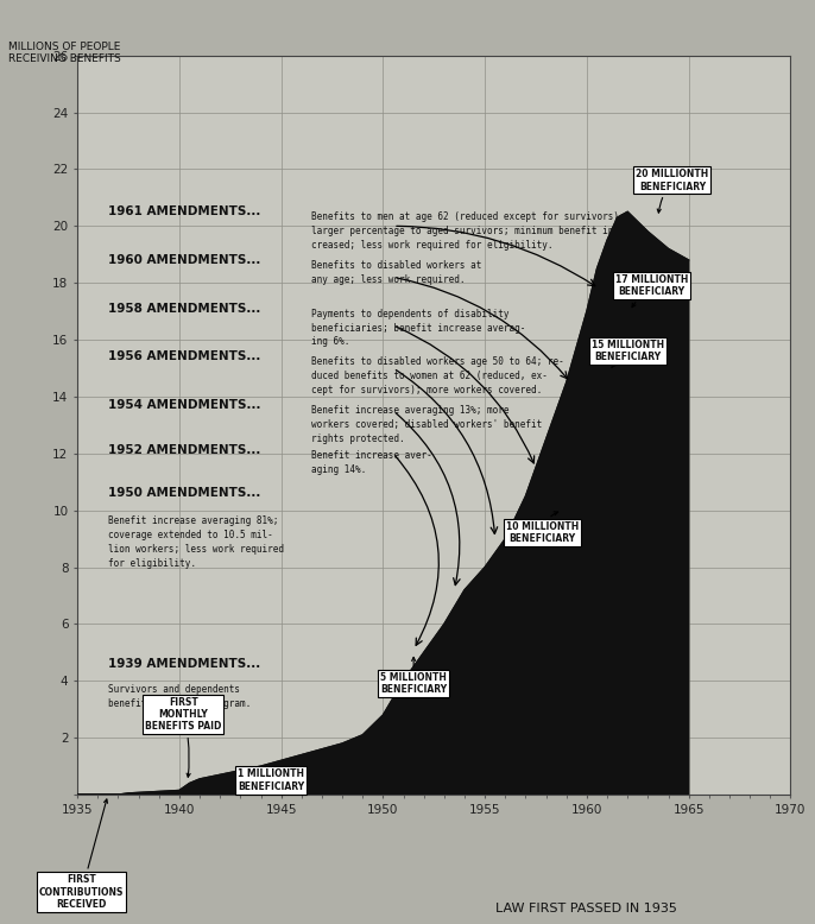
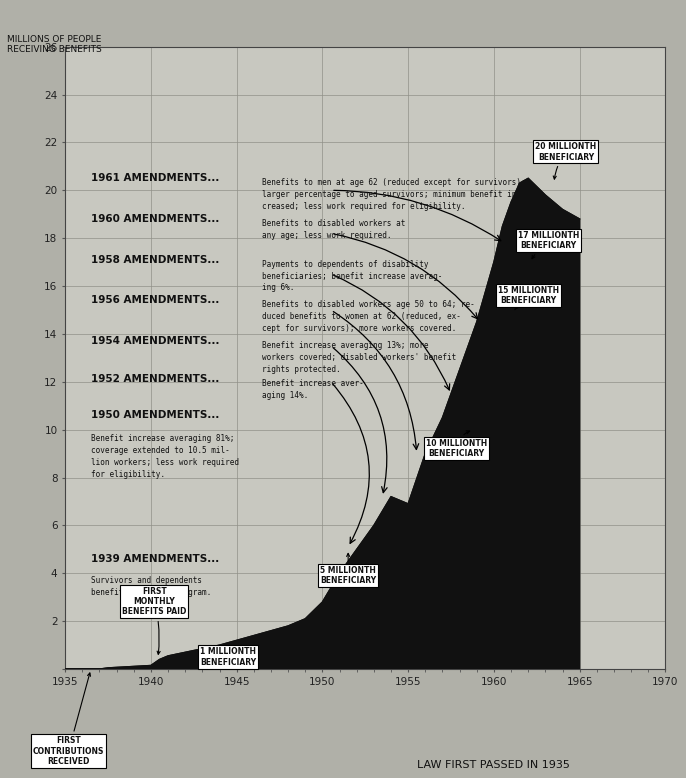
1955: 8.00 -> 6.90
